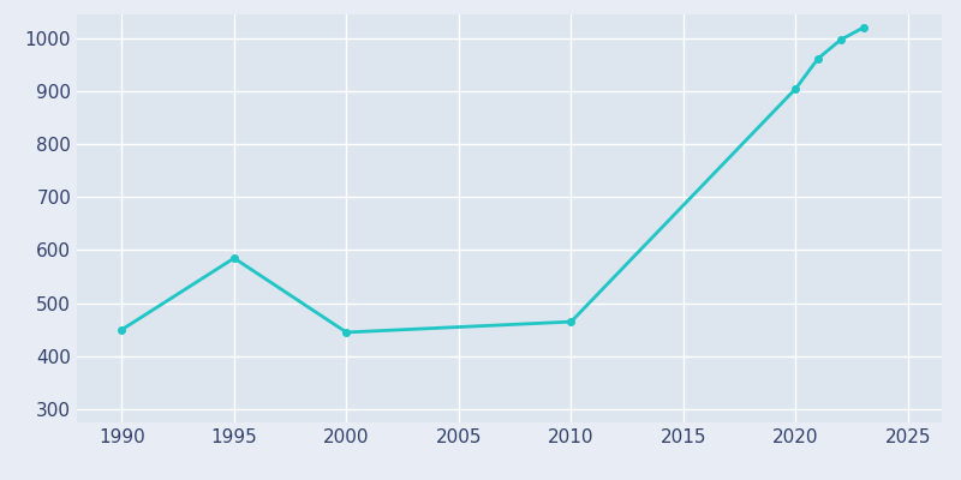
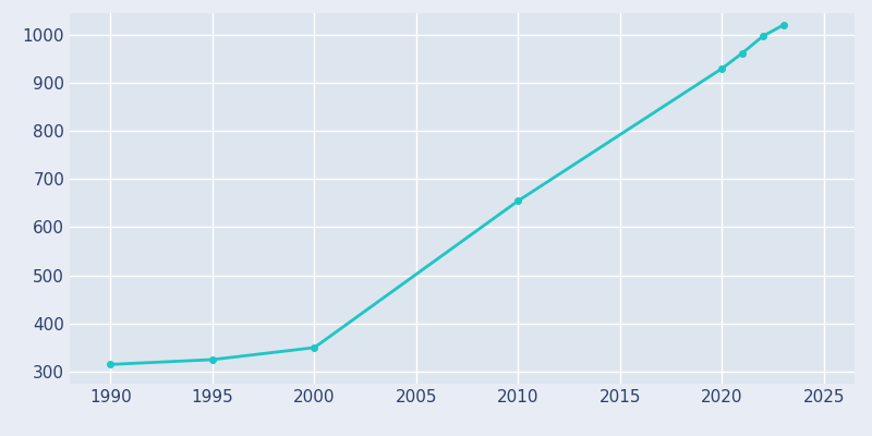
1990: 450 -> 315
1995: 585 -> 325
2000: 445 -> 350
2010: 465 -> 655
2020: 905 -> 930
